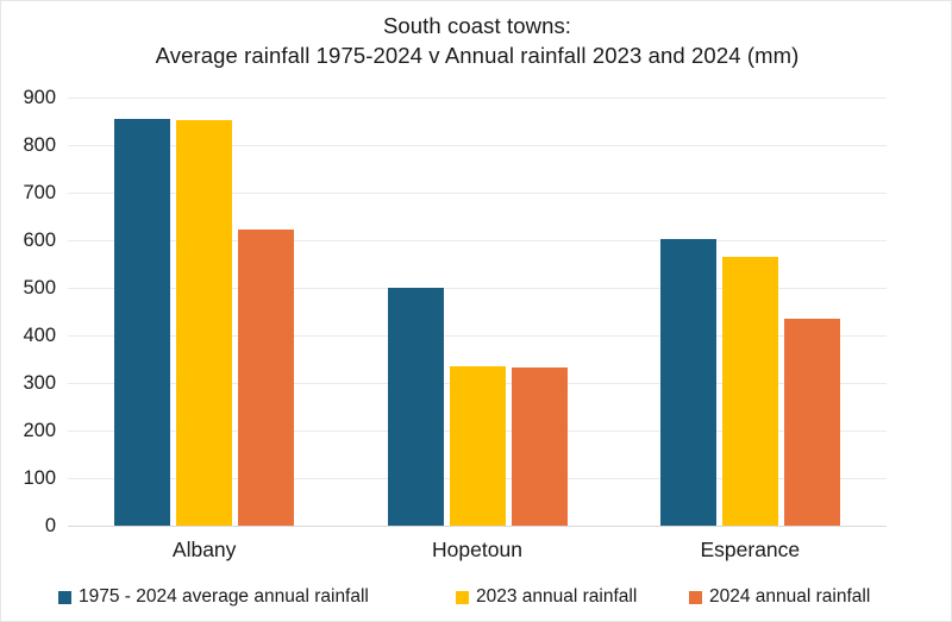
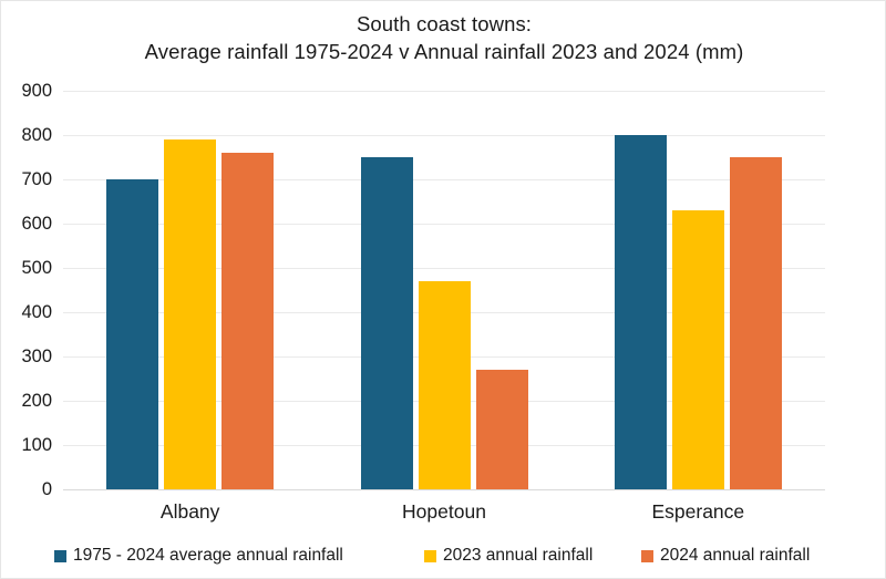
1975 - 2024 average annual rainfall/Albany: 860 -> 700
2023 annual rainfall/Albany: 850 -> 790
2024 annual rainfall/Albany: 620 -> 760
1975 - 2024 average annual rainfall/Hopetoun: 500 -> 750
2023 annual rainfall/Hopetoun: 330 -> 470
2024 annual rainfall/Hopetoun: 330 -> 270
1975 - 2024 average annual rainfall/Esperance: 600 -> 800
2023 annual rainfall/Esperance: 570 -> 630
2024 annual rainfall/Esperance: 440 -> 750
